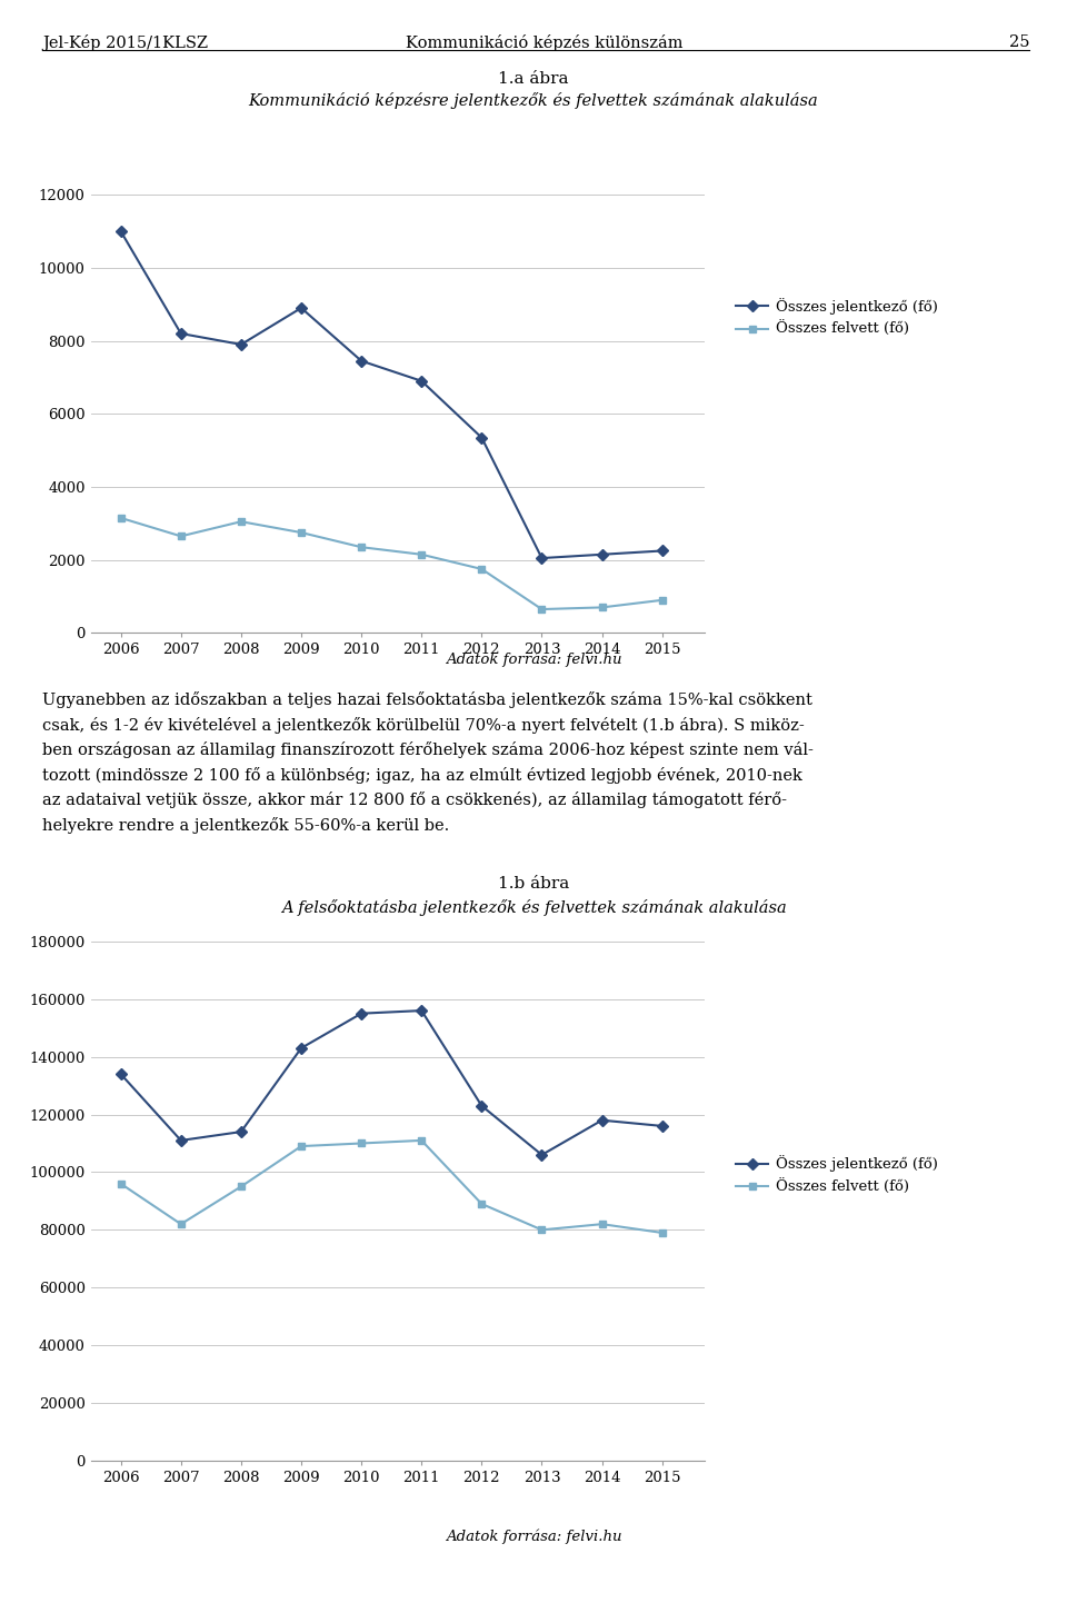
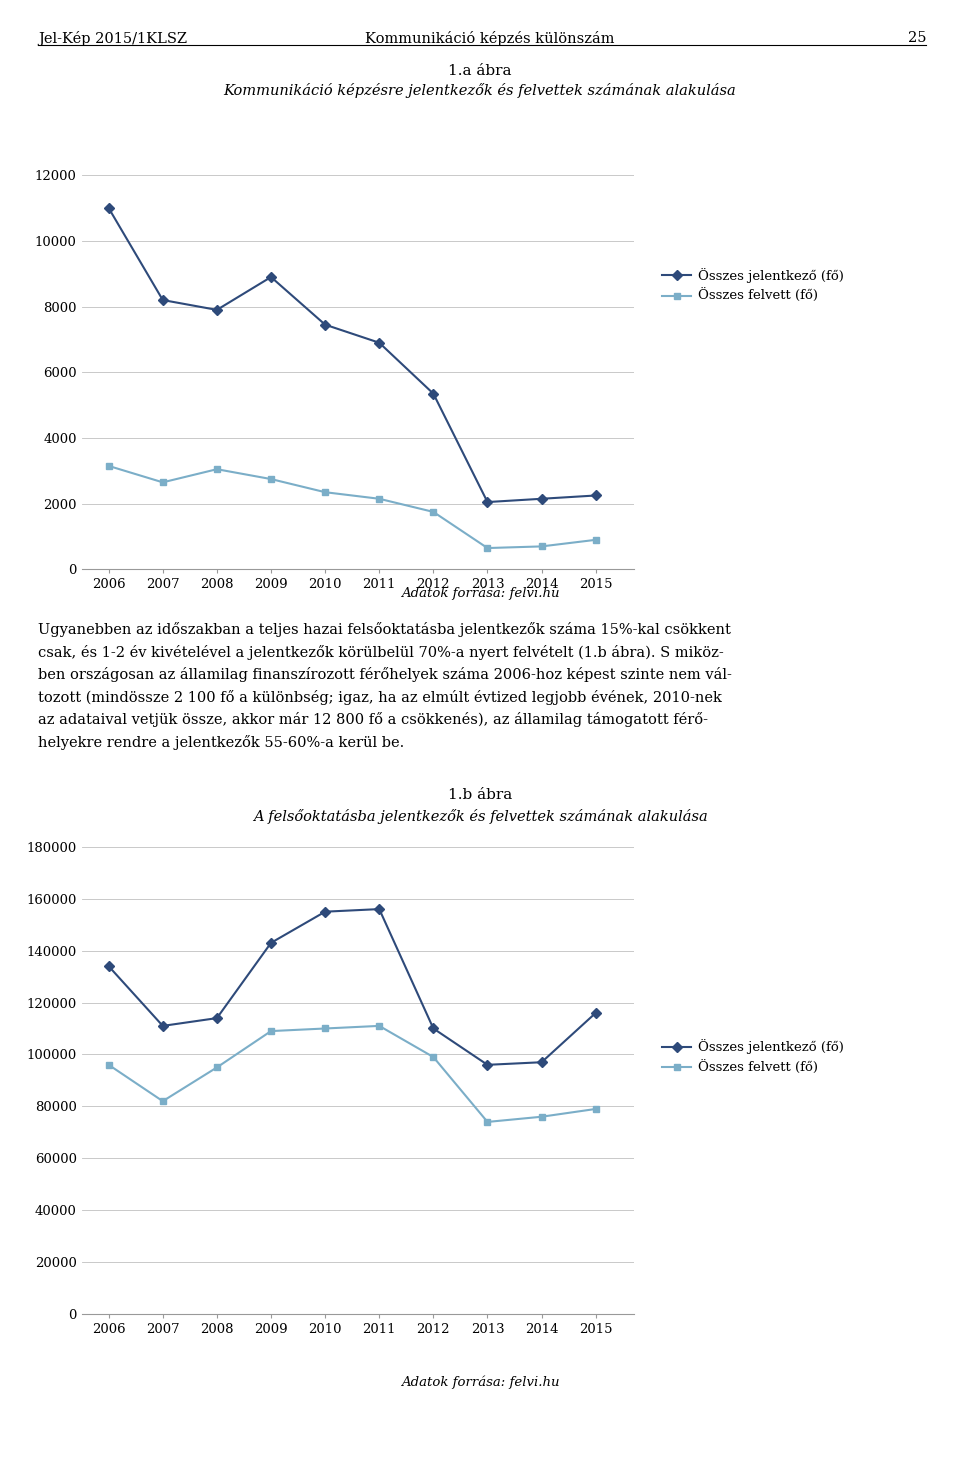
Összes jelentkező (fő)/2012: 123000 -> 110000
Összes felvett (fő)/2012: 89000 -> 99000
Összes jelentkező (fő)/2013: 106000 -> 96000
Összes felvett (fő)/2013: 80000 -> 74000
Összes jelentkező (fő)/2014: 118000 -> 97000
Összes felvett (fő)/2014: 82000 -> 76000
